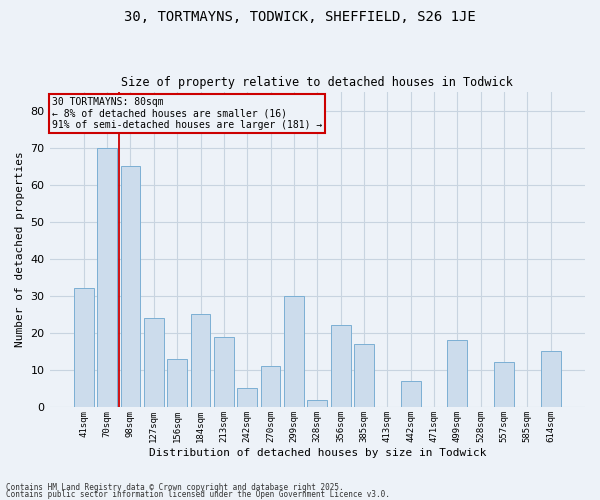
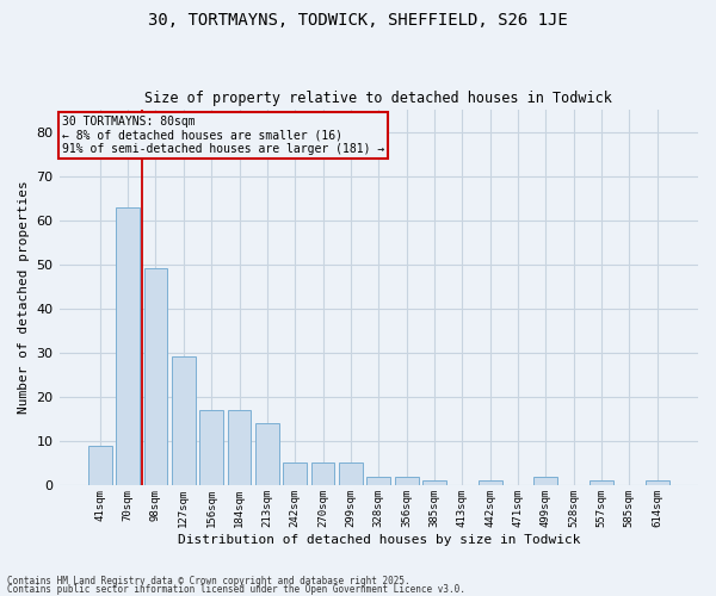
41sqm: 32 -> 9
70sqm: 70 -> 63
98sqm: 65 -> 49
127sqm: 24 -> 29
156sqm: 13 -> 17
184sqm: 25 -> 17
213sqm: 19 -> 14
270sqm: 11 -> 5
299sqm: 30 -> 5
356sqm: 22 -> 2
385sqm: 17 -> 1
442sqm: 7 -> 1
499sqm: 18 -> 2
557sqm: 12 -> 1
614sqm: 15 -> 1
